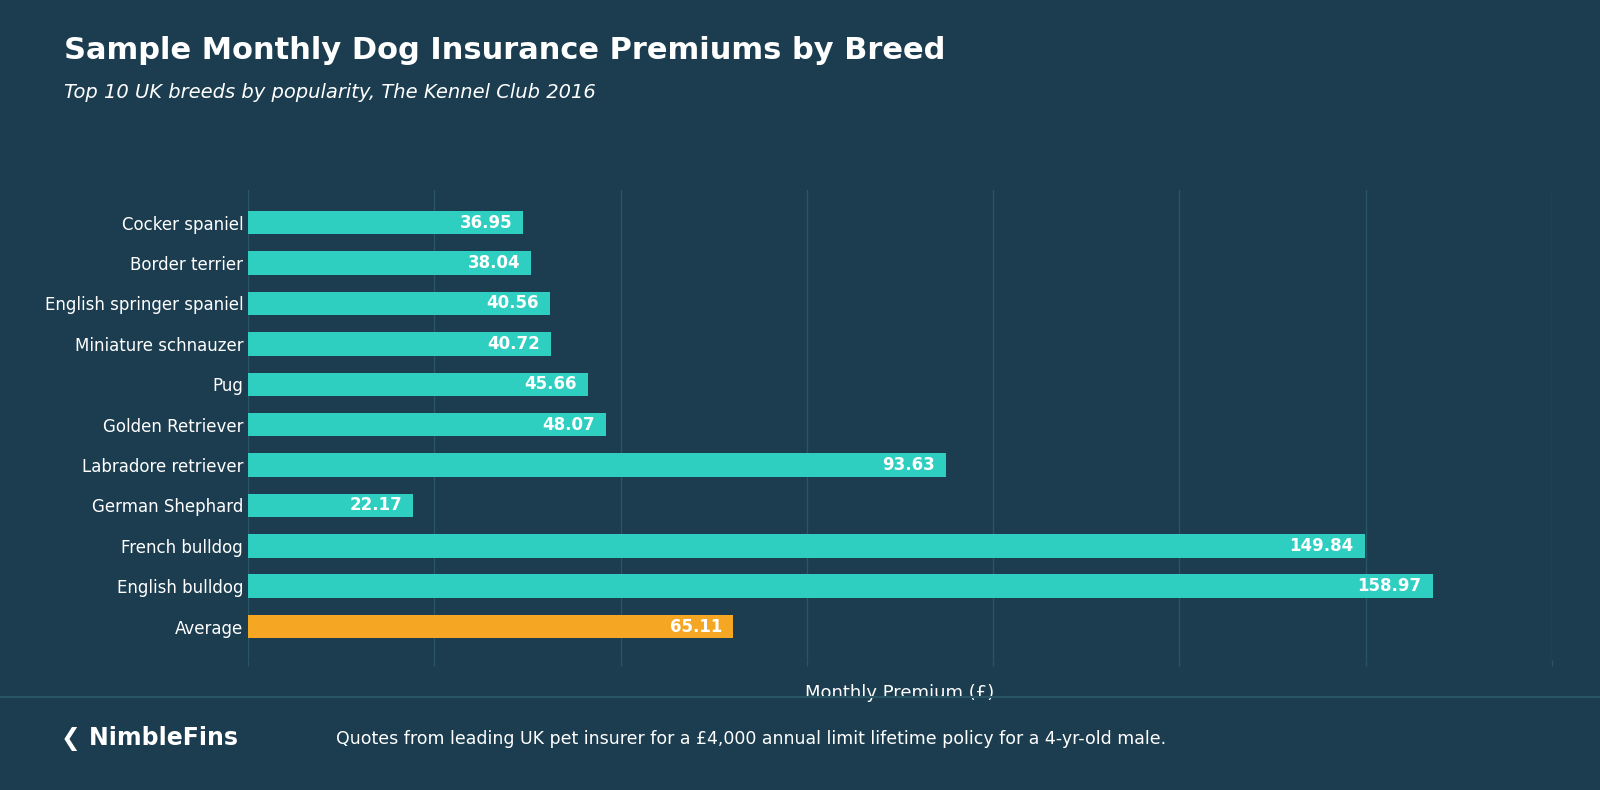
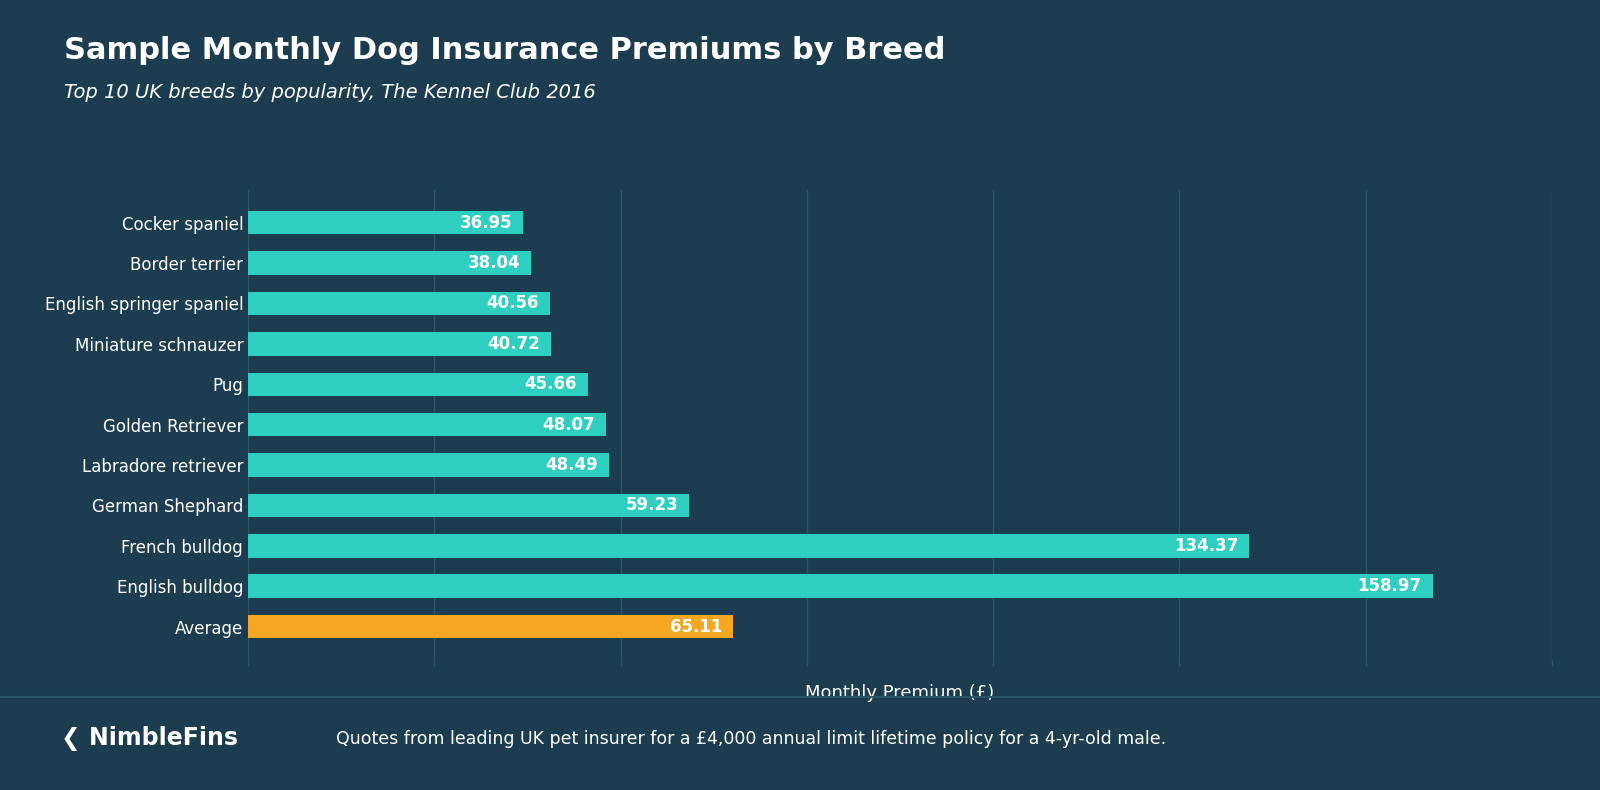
Labradore retriever: 93.63 -> 48.49
German Shephard: 22.17 -> 59.23
French bulldog: 149.84 -> 134.37
